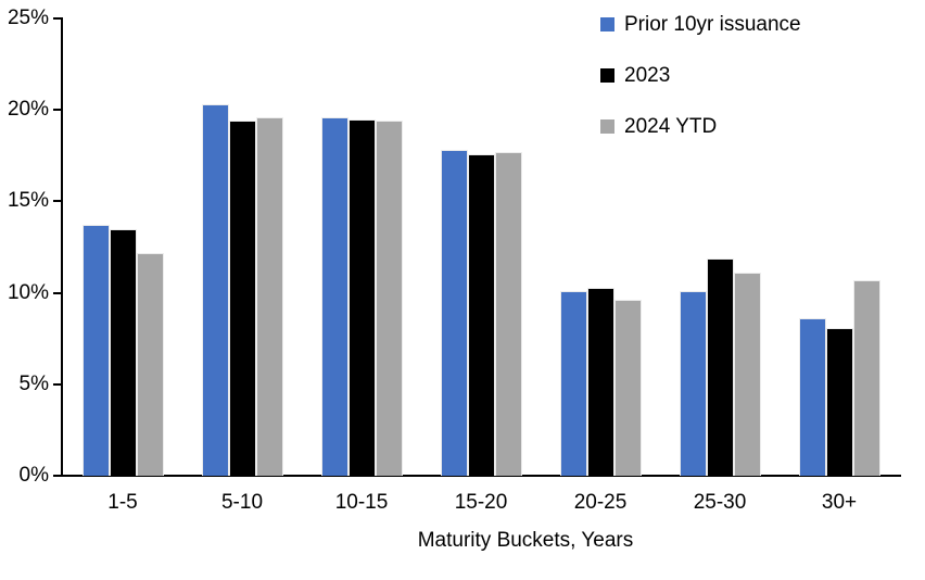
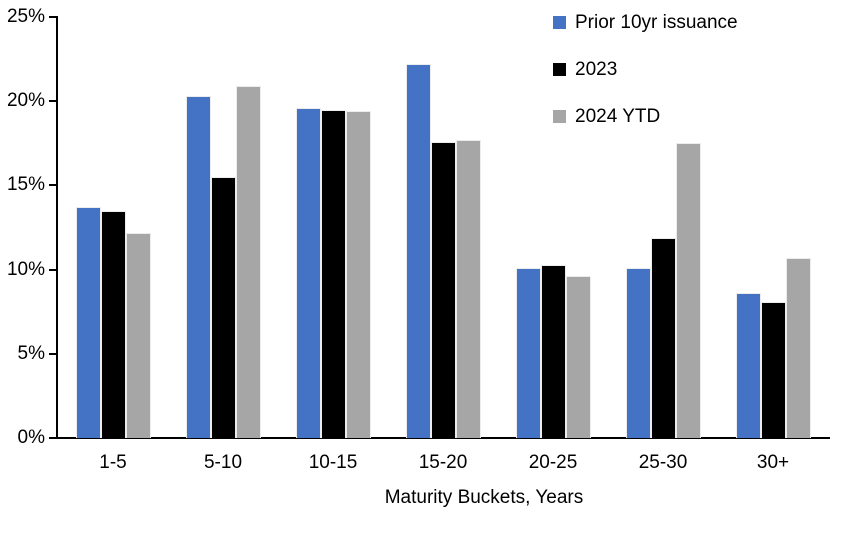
2023/5-10: 19.4% -> 15.5%
2024 YTD/5-10: 19.6% -> 20.9%
Prior 10yr issuance/15-20: 17.8% -> 22.2%
2024 YTD/25-30: 11.1% -> 17.5%
